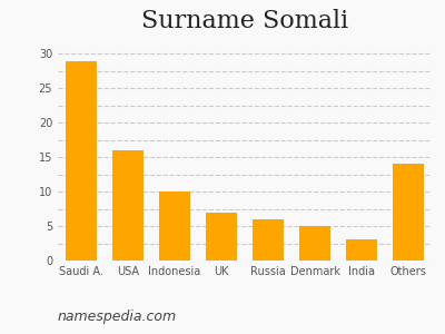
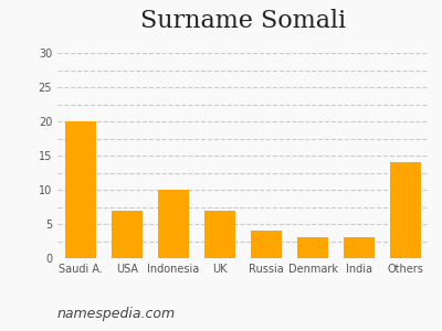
Saudi A.: 29 -> 20
USA: 16 -> 7
Russia: 6 -> 4
Denmark: 5 -> 3
